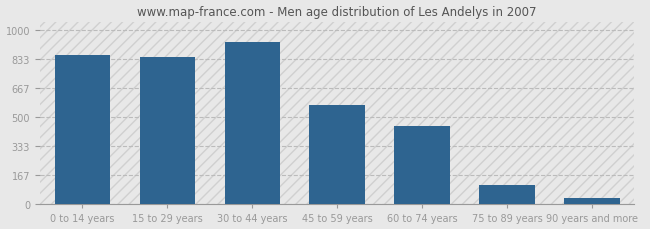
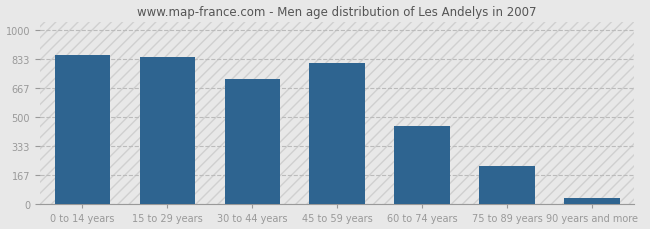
30 to 44 years: 930 -> 720
45 to 59 years: 570 -> 810
75 to 89 years: 110 -> 220
